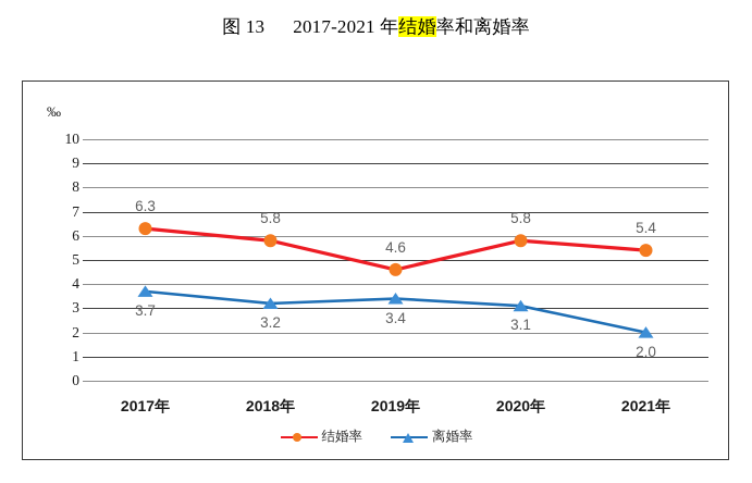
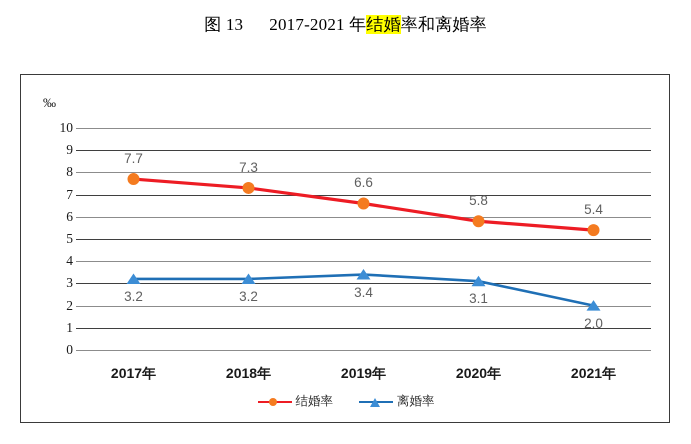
结婚率/2017年: 6.3 -> 7.7
离婚率/2017年: 3.7 -> 3.2
结婚率/2018年: 5.8 -> 7.3
结婚率/2019年: 4.6 -> 6.6
